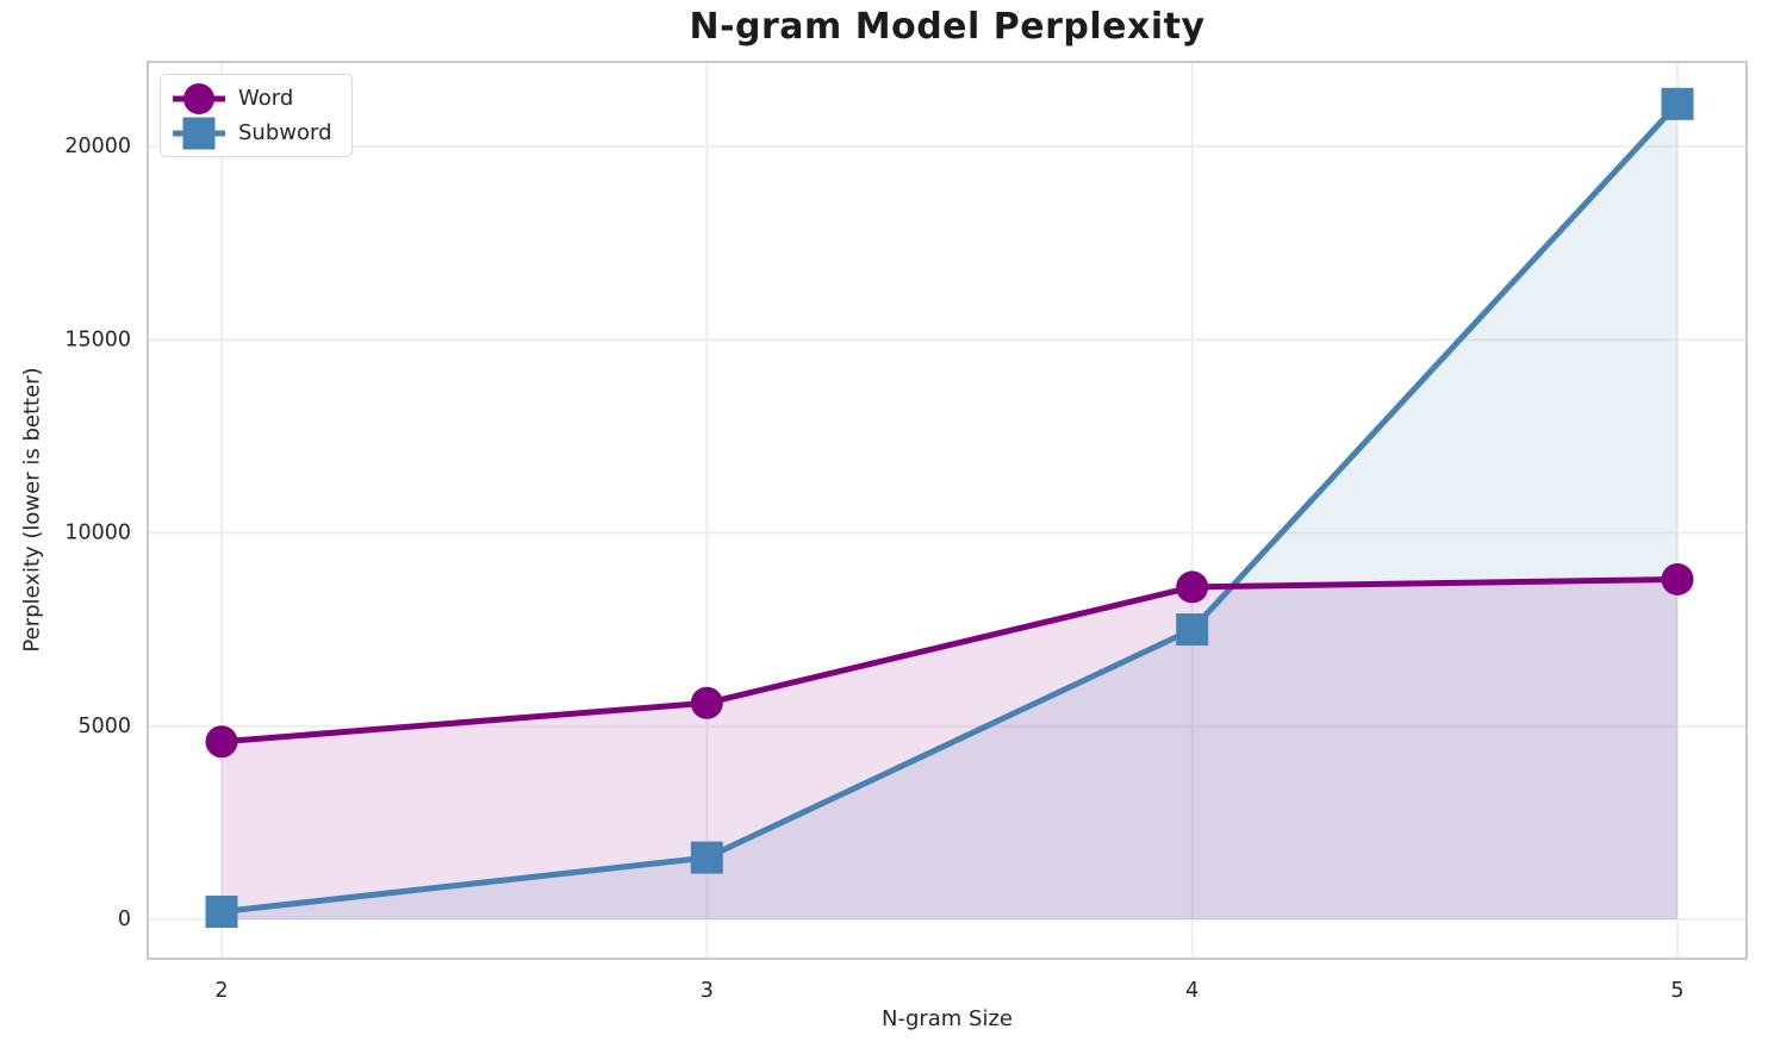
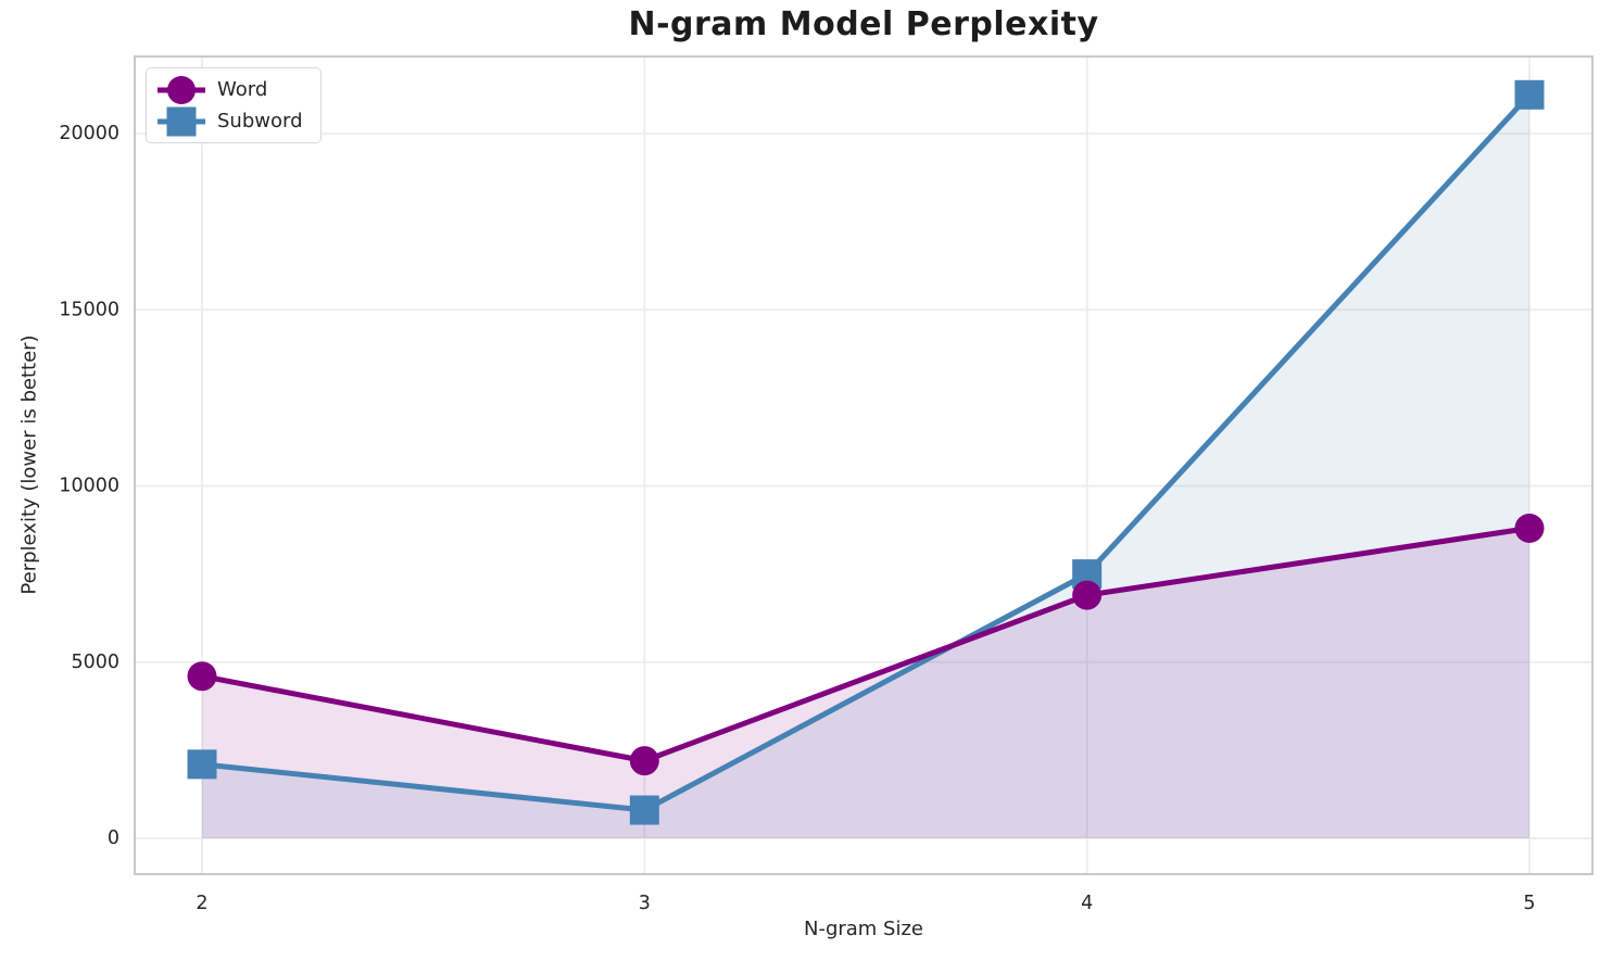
Subword/2: 200 -> 2100
Word/3: 5600 -> 2200
Subword/3: 1600 -> 800
Word/4: 8600 -> 6900
